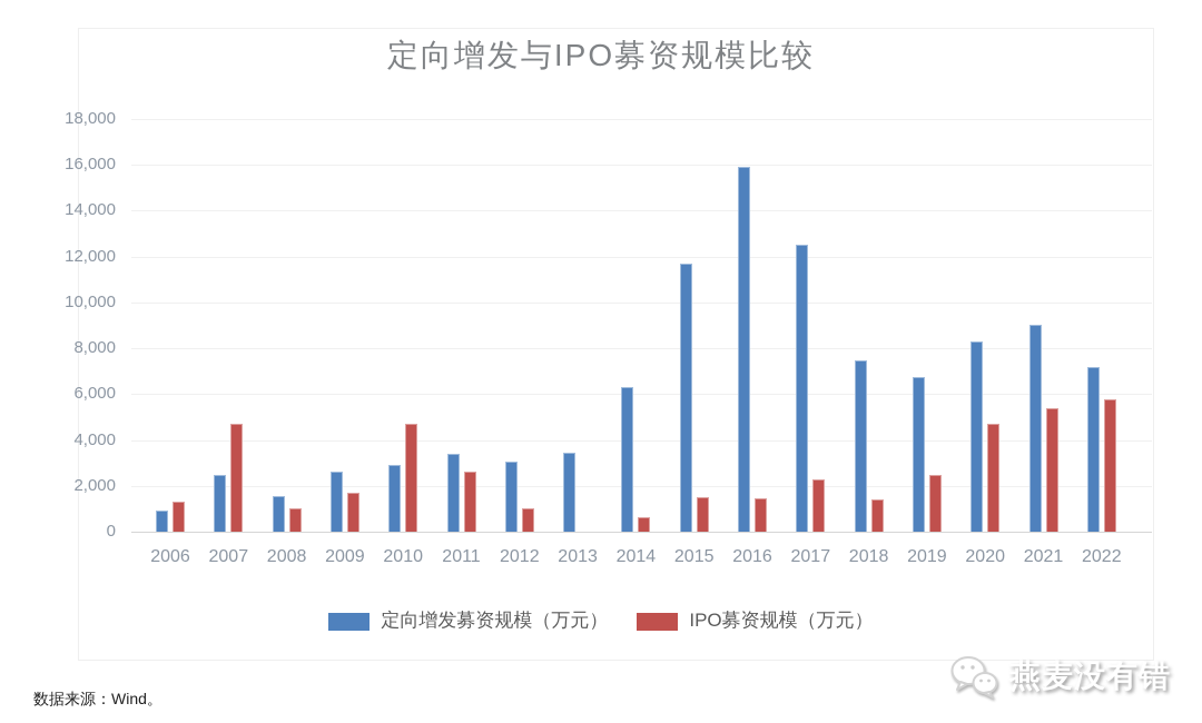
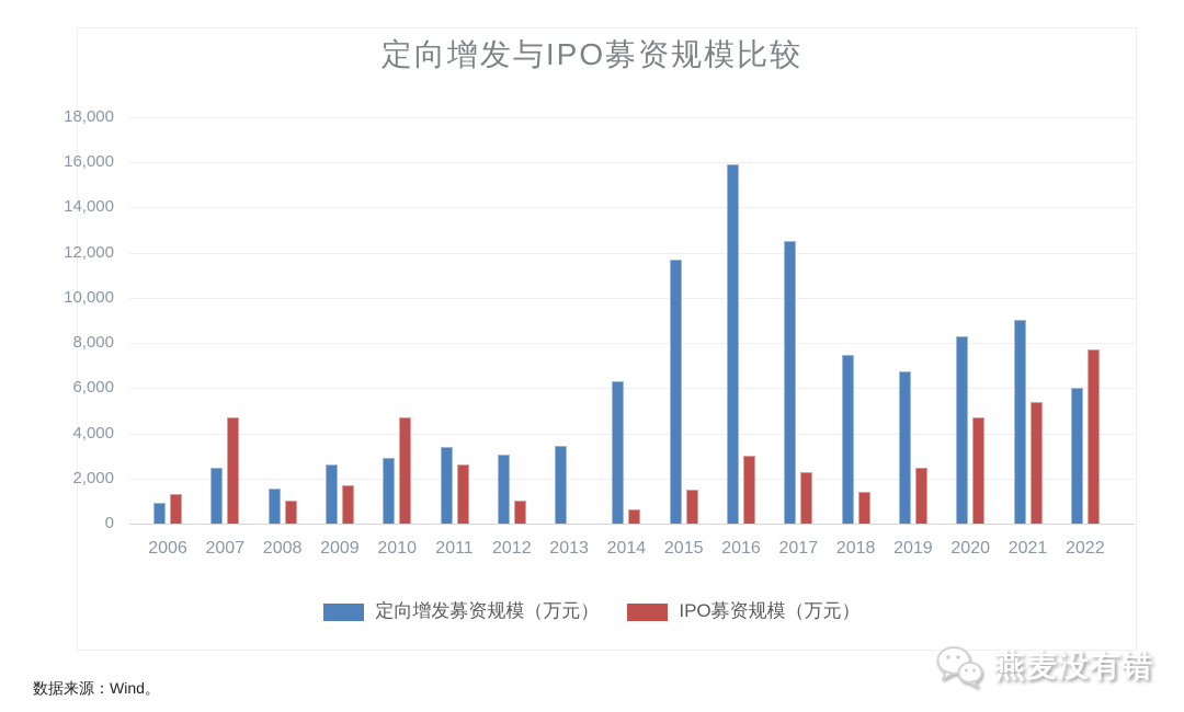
IPO募资规模（万元）/2016: 1400 -> 3000
定向增发募资规模（万元）/2022: 7200 -> 6000
IPO募资规模（万元）/2022: 5800 -> 7700
